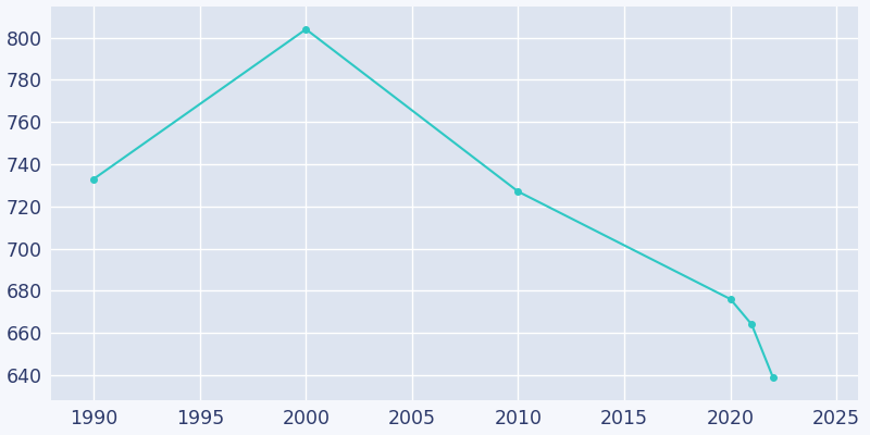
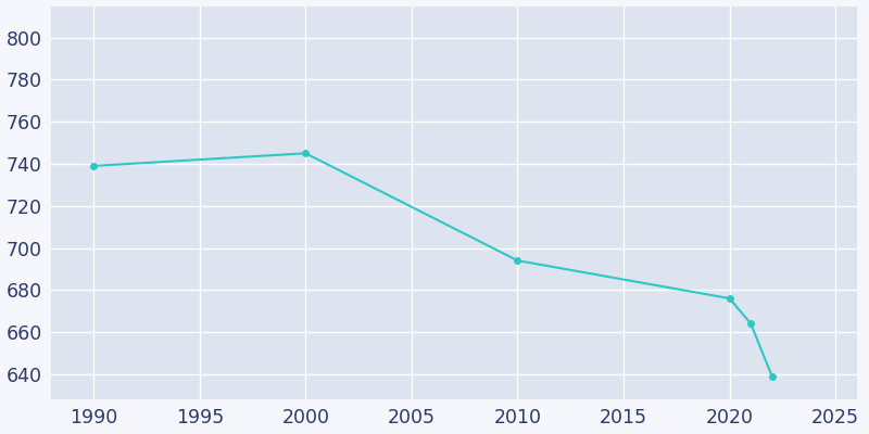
1990: 733 -> 739
2000: 804 -> 745
2010: 727 -> 694
